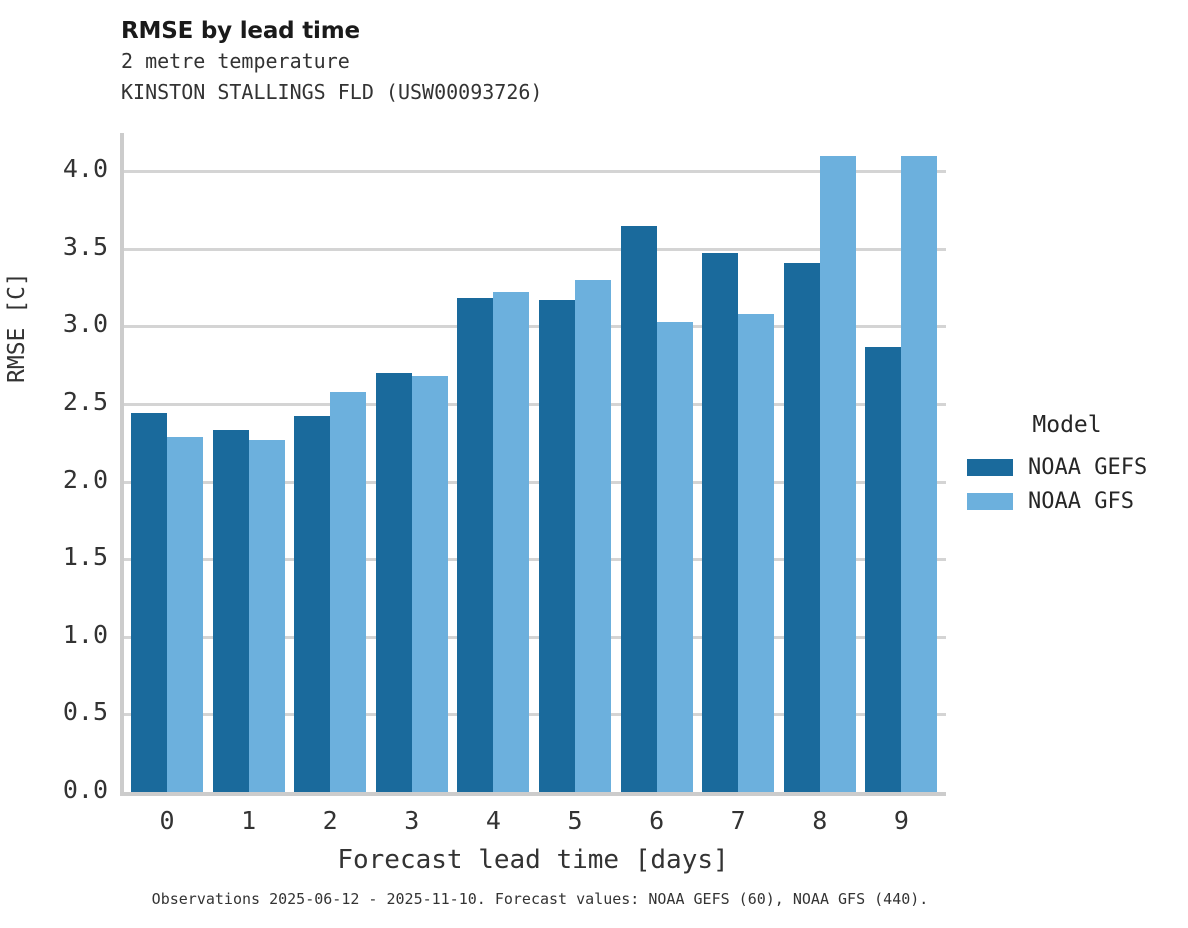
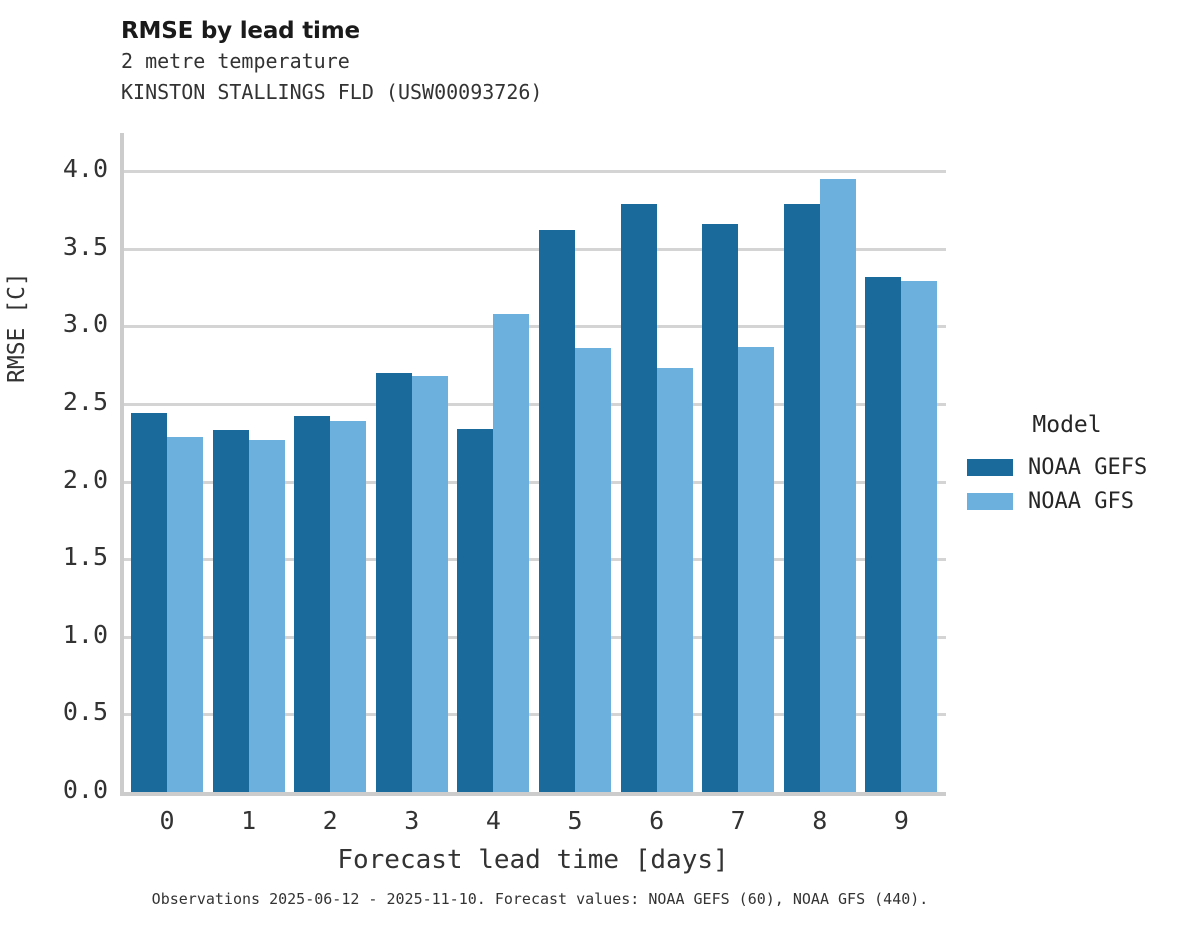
NOAA GFS/2: 2.58 -> 2.39
NOAA GEFS/4: 3.18 -> 2.34
NOAA GFS/4: 3.22 -> 3.08
NOAA GEFS/5: 3.17 -> 3.62
NOAA GFS/5: 3.30 -> 2.86
NOAA GEFS/6: 3.65 -> 3.79
NOAA GFS/6: 3.03 -> 2.73
NOAA GEFS/7: 3.47 -> 3.66
NOAA GFS/7: 3.08 -> 2.87
NOAA GEFS/8: 3.41 -> 3.79
NOAA GFS/8: 4.10 -> 3.95
NOAA GEFS/9: 2.87 -> 3.32
NOAA GFS/9: 4.10 -> 3.29
